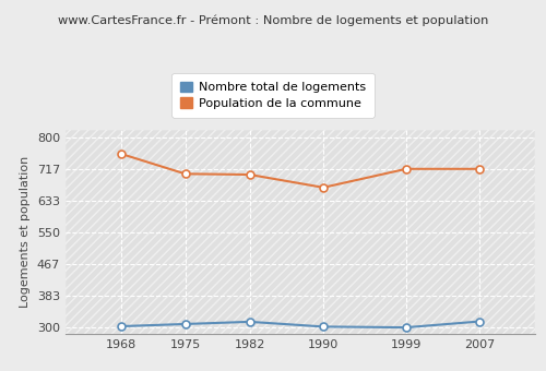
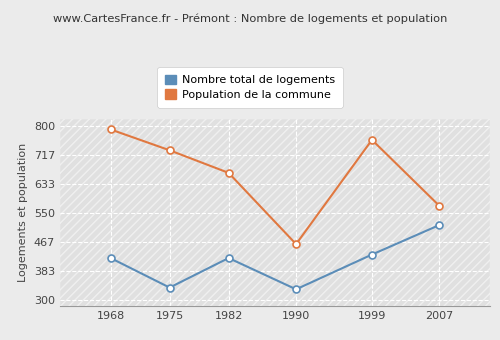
Nombre total de logements/1968: 302 -> 420
Population de la commune/1968: 757 -> 790
Nombre total de logements/1975: 308 -> 335
Population de la commune/1975: 704 -> 730
Nombre total de logements/1982: 314 -> 420
Population de la commune/1982: 702 -> 665
Nombre total de logements/1990: 301 -> 330
Population de la commune/1990: 668 -> 460
Nombre total de logements/1999: 299 -> 430
Population de la commune/1999: 717 -> 760
Nombre total de logements/2007: 315 -> 515
Population de la commune/2007: 717 -> 570
